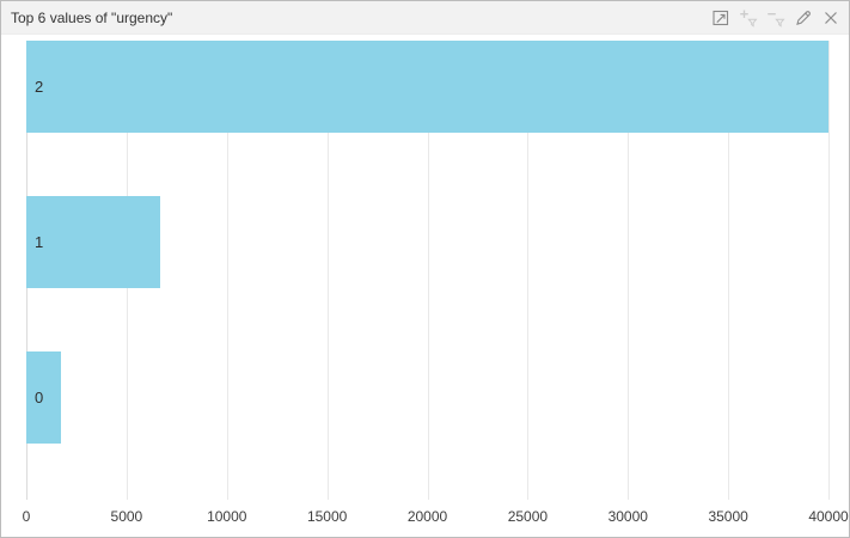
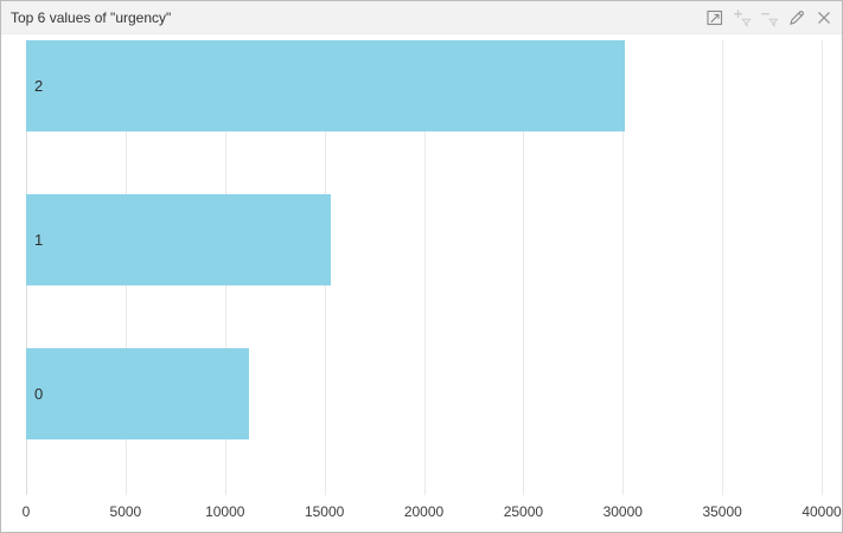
2: 40000 -> 30100
1: 6700 -> 15300
0: 1700 -> 11200
